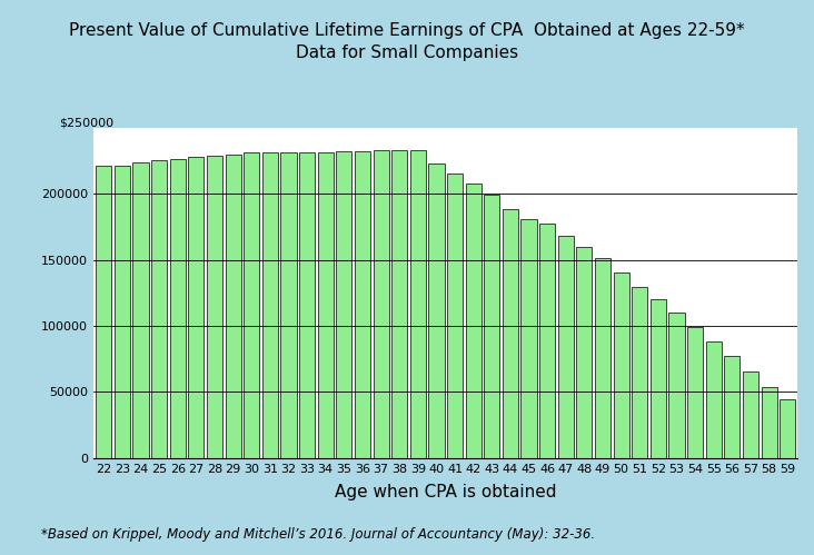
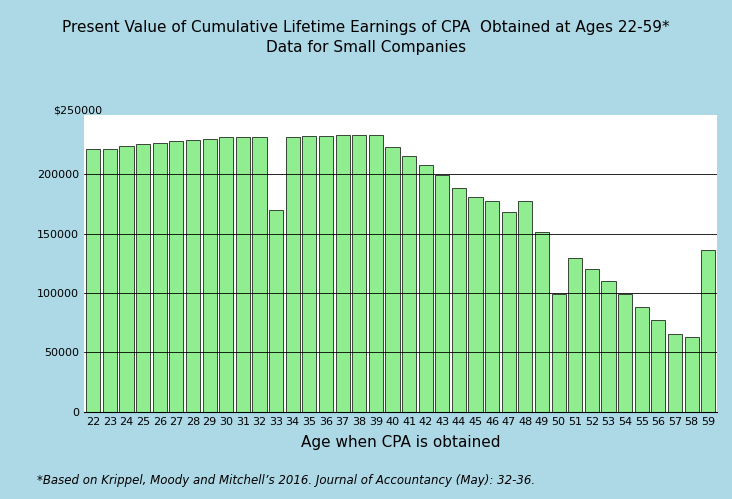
33: 231000 -> 170000
48: 160000 -> 177000
50: 140000 -> 99000
58: 54000 -> 63000
59: 44000 -> 136000
